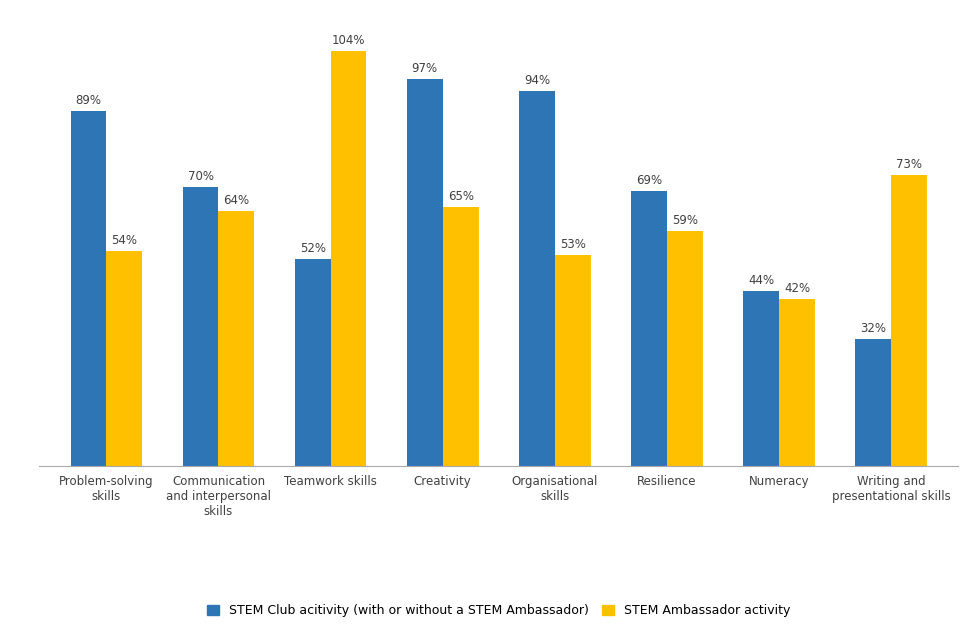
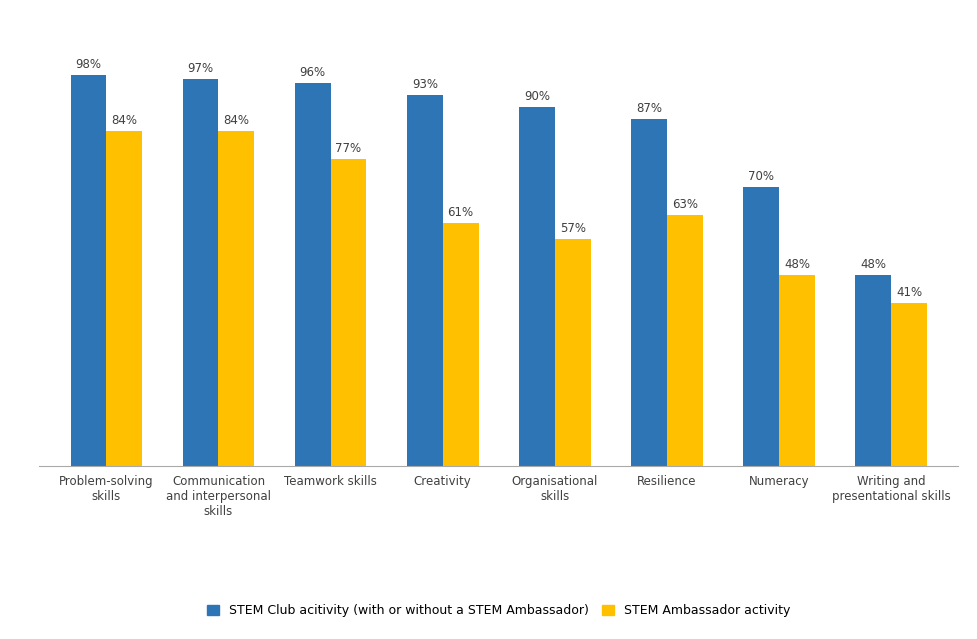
STEM Club acitivity (with or without a STEM Ambassador)/Problem-solving skills: 89% -> 98%
STEM Ambassador activity/Problem-solving skills: 54% -> 84%
STEM Club acitivity (with or without a STEM Ambassador)/Communication and interpersonal skills: 70% -> 97%
STEM Ambassador activity/Communication and interpersonal skills: 64% -> 84%
STEM Club acitivity (with or without a STEM Ambassador)/Teamwork skills: 52% -> 96%
STEM Ambassador activity/Teamwork skills: 104% -> 77%
STEM Club acitivity (with or without a STEM Ambassador)/Creativity: 97% -> 93%
STEM Ambassador activity/Creativity: 65% -> 61%
STEM Club acitivity (with or without a STEM Ambassador)/Organisational skills: 94% -> 90%
STEM Ambassador activity/Organisational skills: 53% -> 57%
STEM Club acitivity (with or without a STEM Ambassador)/Resilience: 69% -> 87%
STEM Ambassador activity/Resilience: 59% -> 63%
STEM Club acitivity (with or without a STEM Ambassador)/Numeracy: 44% -> 70%
STEM Ambassador activity/Numeracy: 42% -> 48%
STEM Club acitivity (with or without a STEM Ambassador)/Writing and presentational skills: 32% -> 48%
STEM Ambassador activity/Writing and presentational skills: 73% -> 41%
